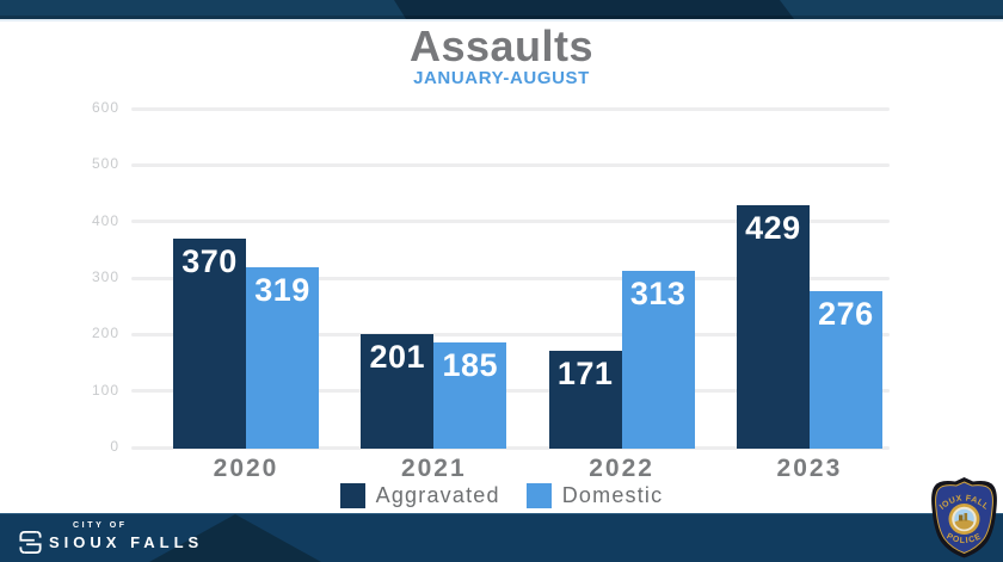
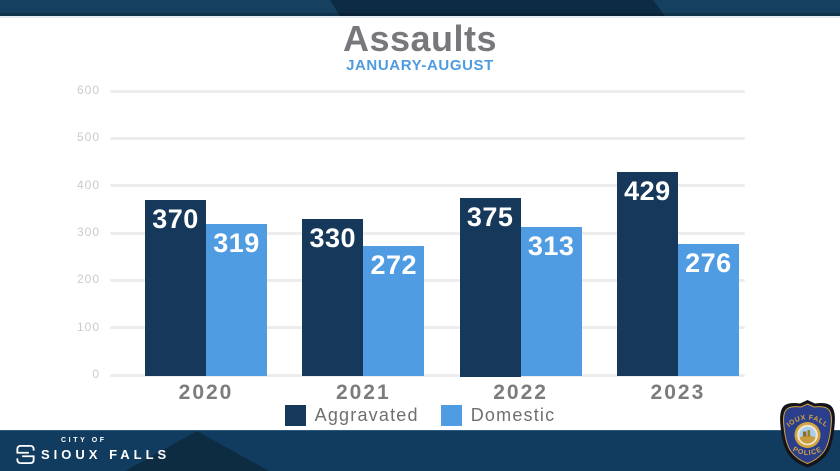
Aggravated/2021: 201 -> 330
Domestic/2021: 185 -> 272
Aggravated/2022: 171 -> 375
